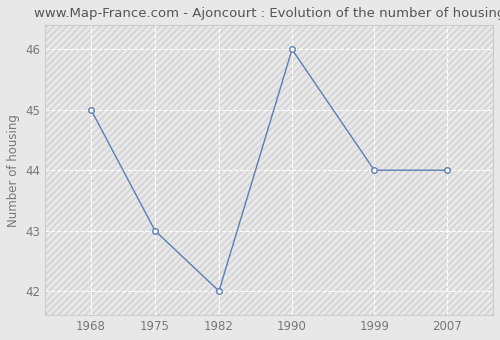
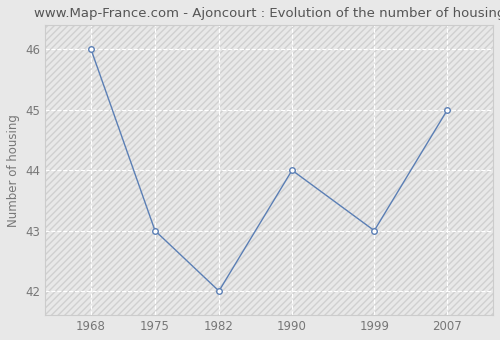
1968: 45 -> 46
1990: 46 -> 44
1999: 44 -> 43
2007: 44 -> 45
